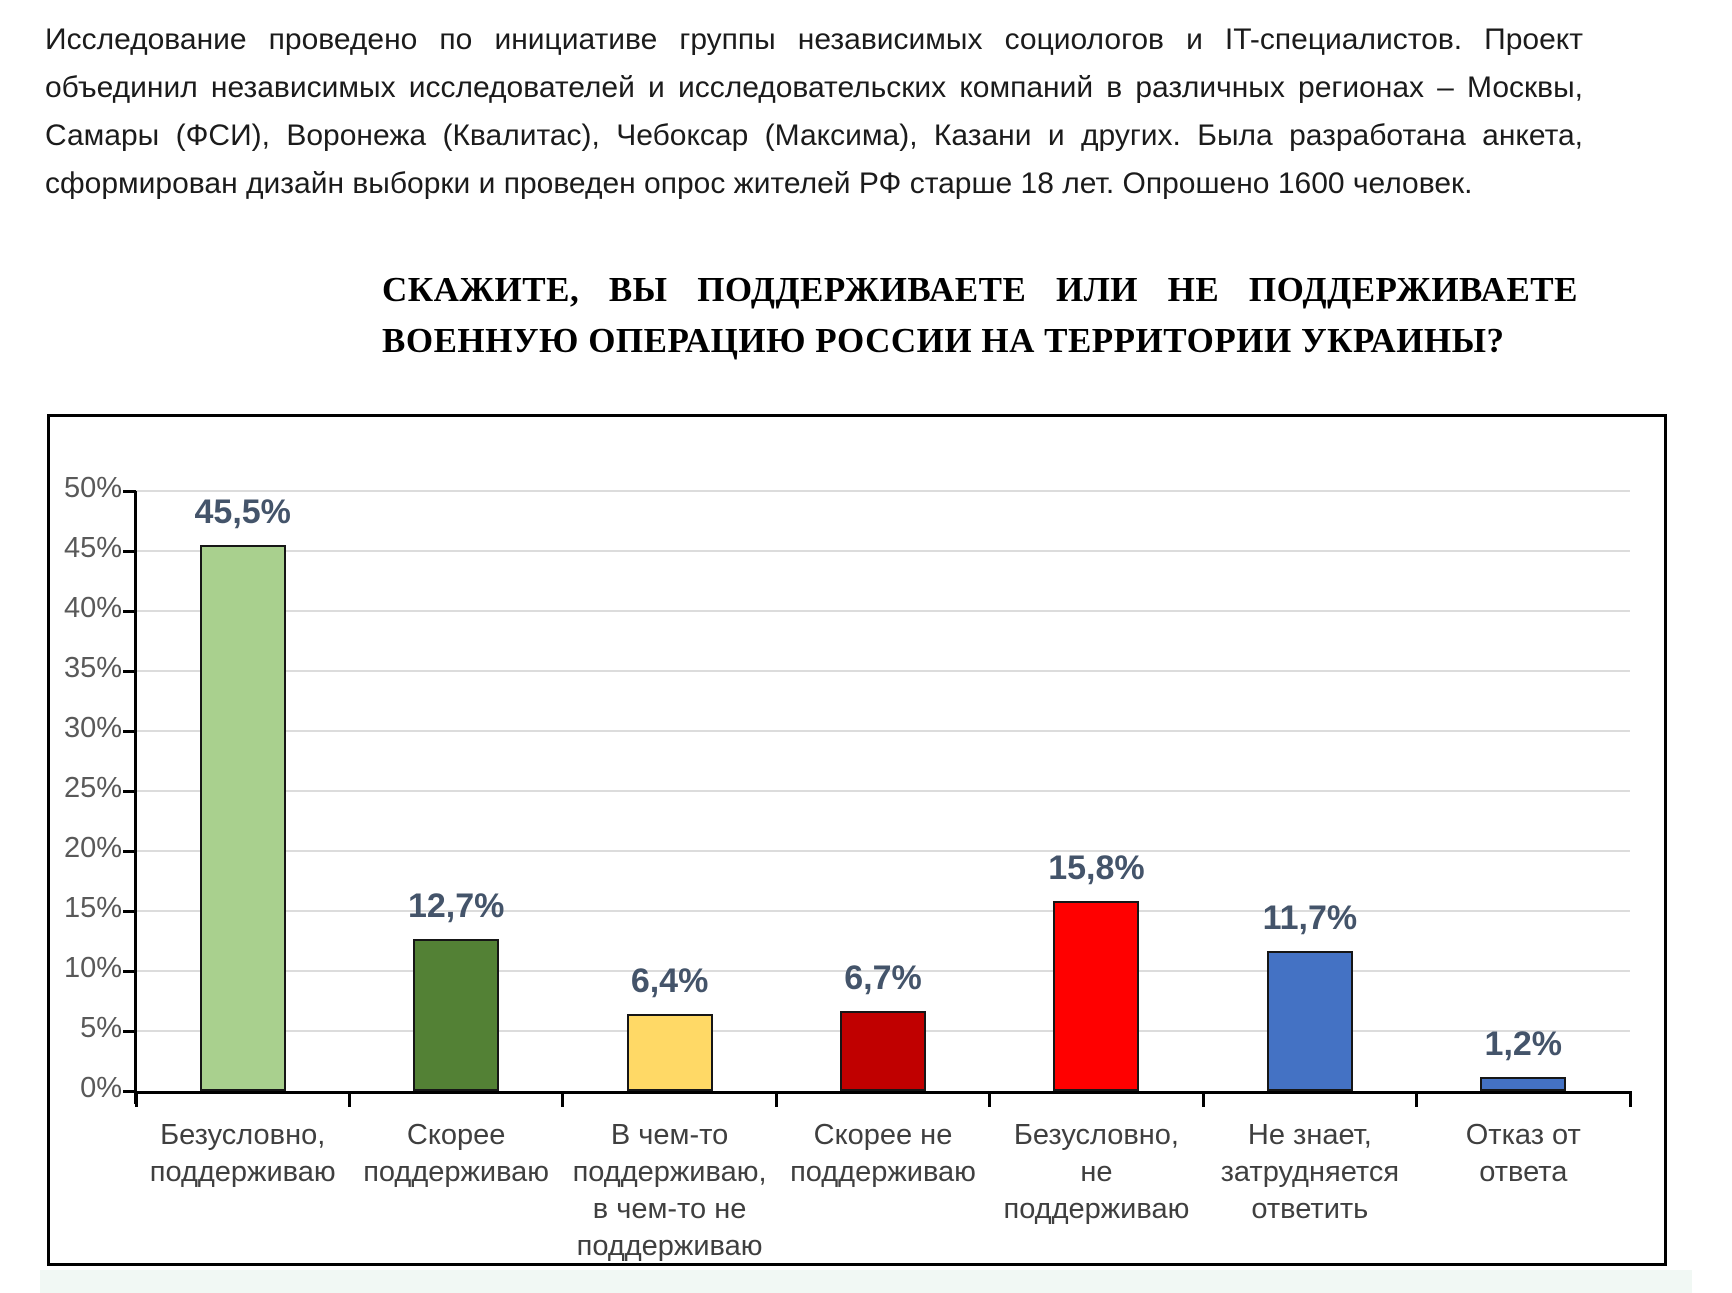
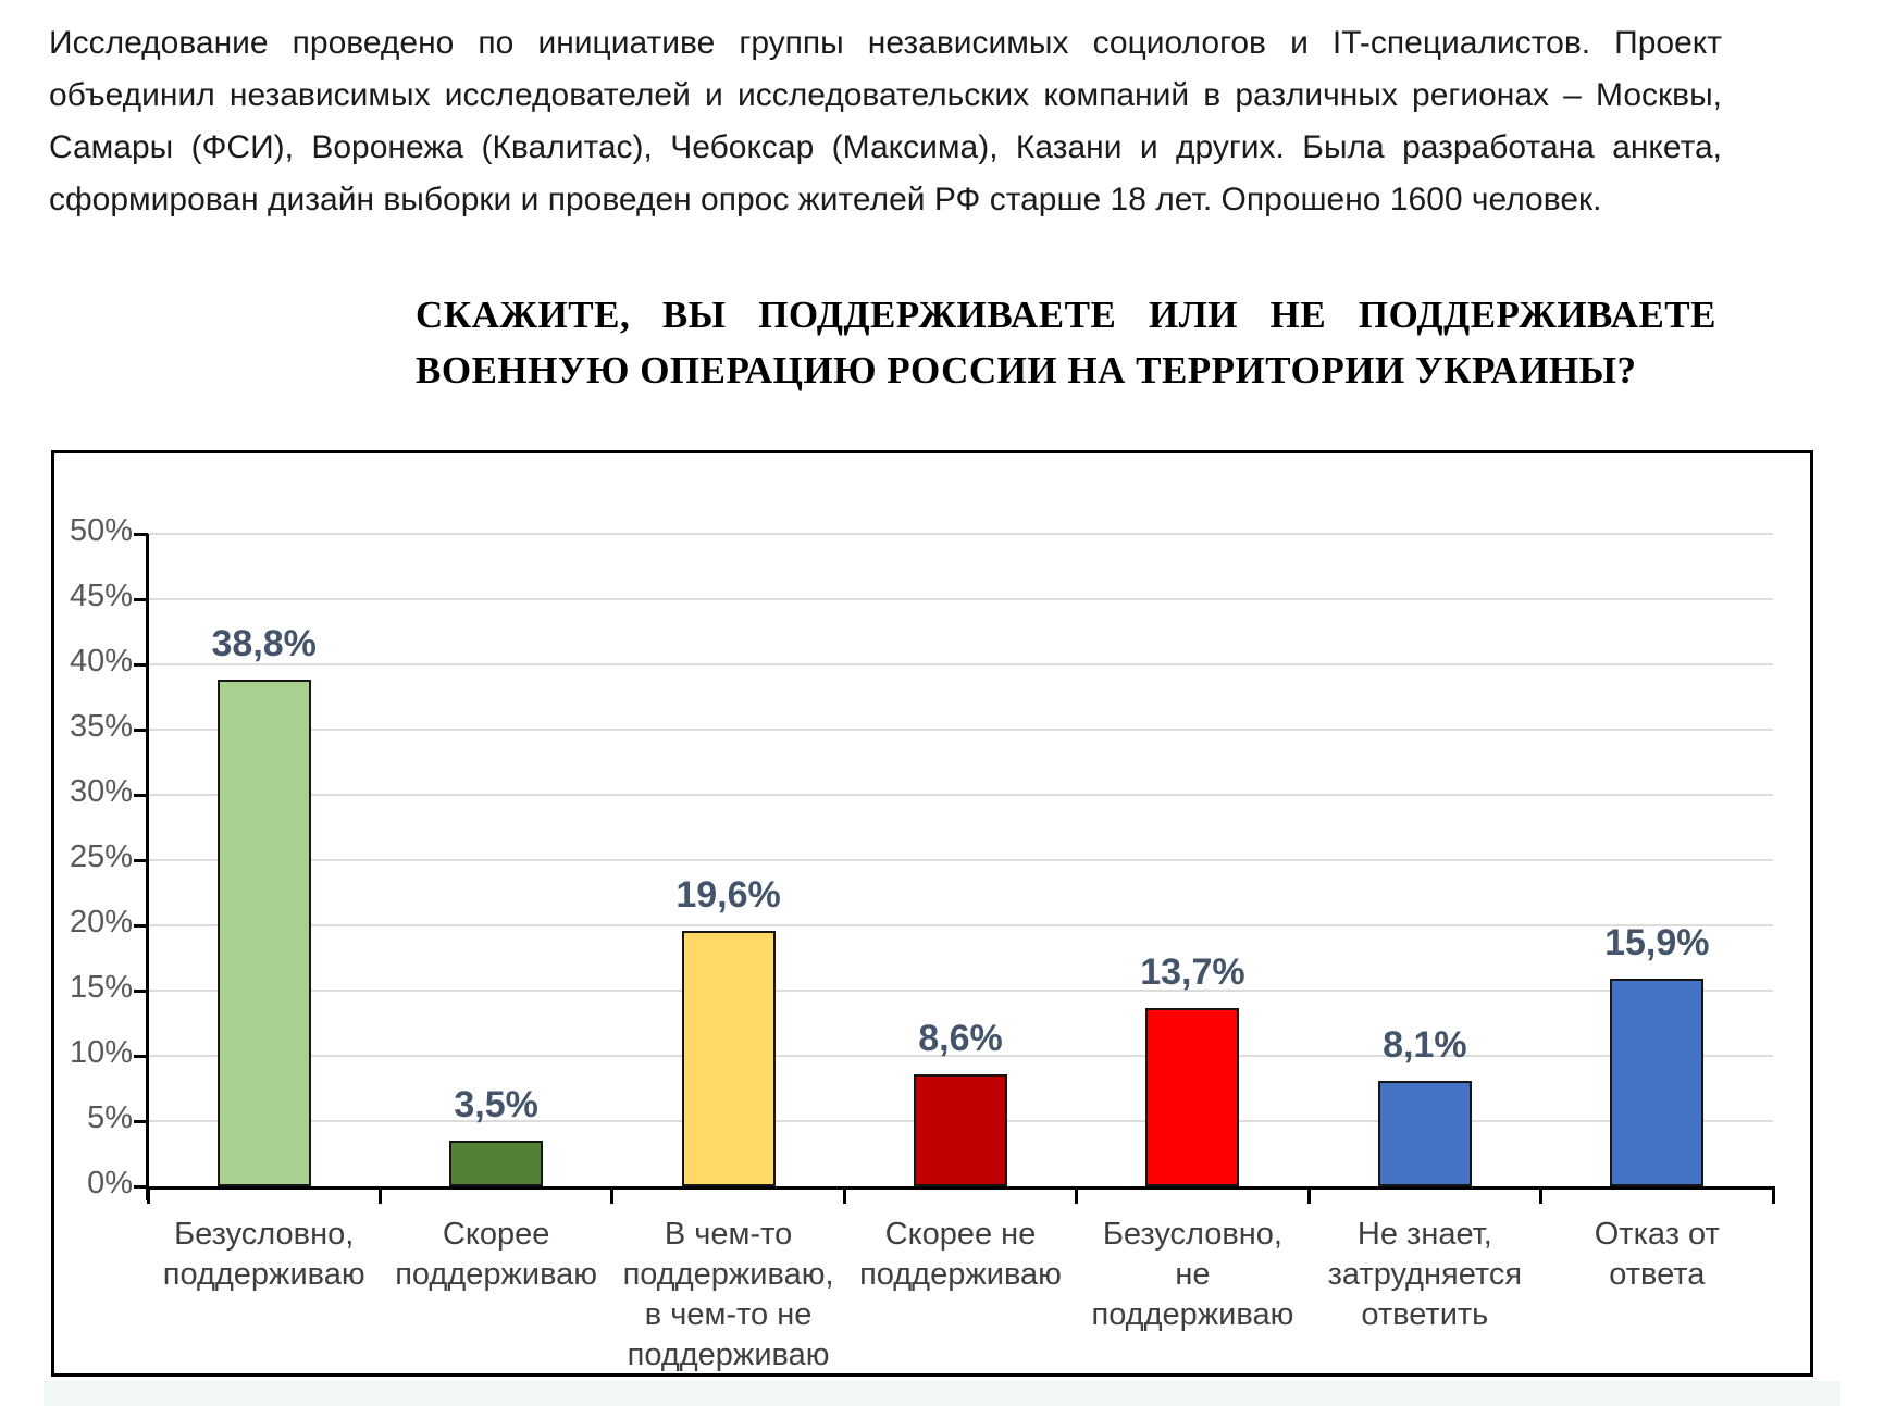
Безусловно, поддерживаю: 45,5% -> 38,8%
Скорее поддерживаю: 12,7% -> 3,5%
В чем-то поддерживаю, в чем-то не поддерживаю: 6,4% -> 19,6%
Скорее не поддерживаю: 6,7% -> 8,6%
Безусловно, не поддерживаю: 15,8% -> 13,7%
Не знает, затрудняется ответить: 11,7% -> 8,1%
Отказ от ответа: 1,2% -> 15,9%
